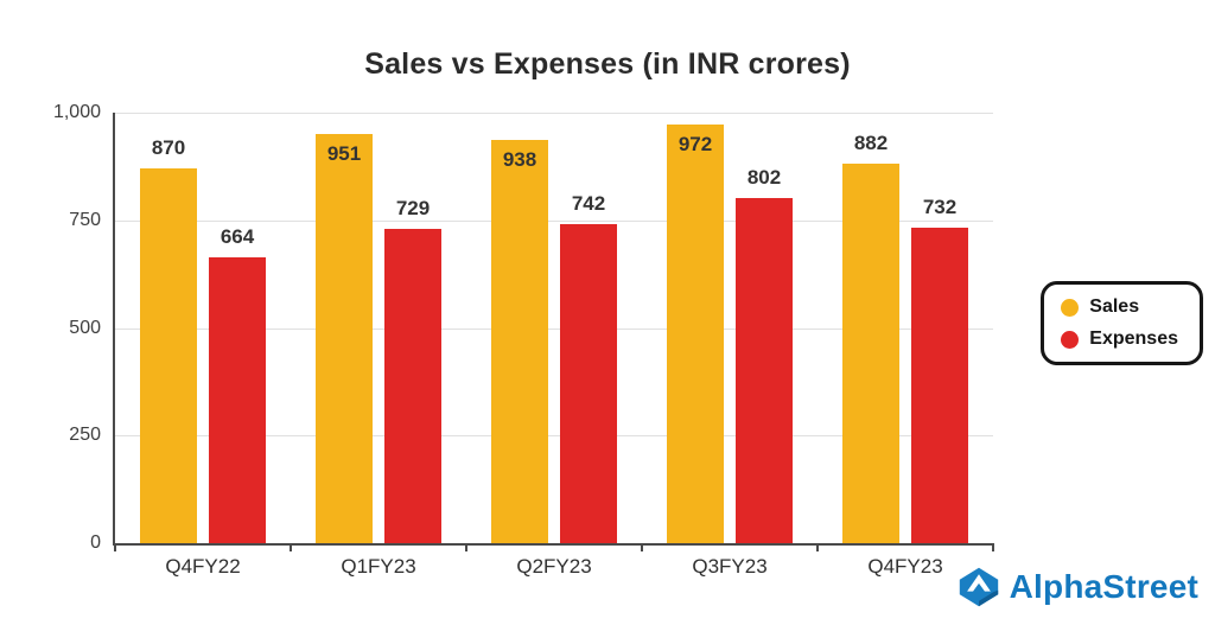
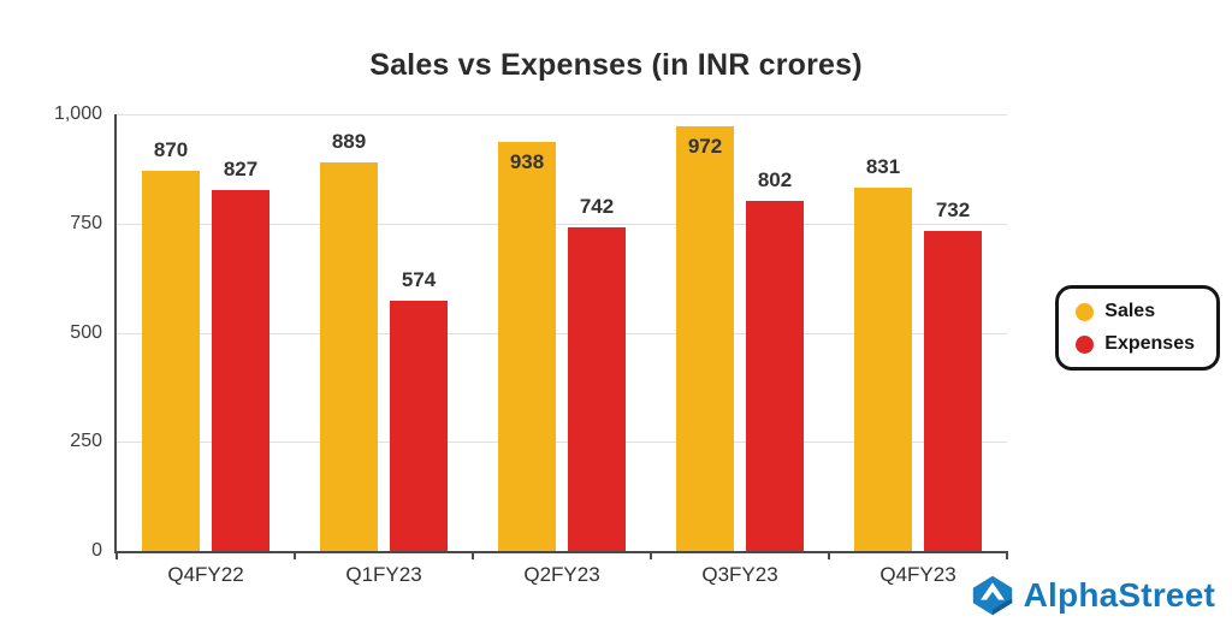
Expenses/Q4FY22: 664 -> 827
Sales/Q1FY23: 951 -> 889
Expenses/Q1FY23: 729 -> 574
Sales/Q4FY23: 882 -> 831
